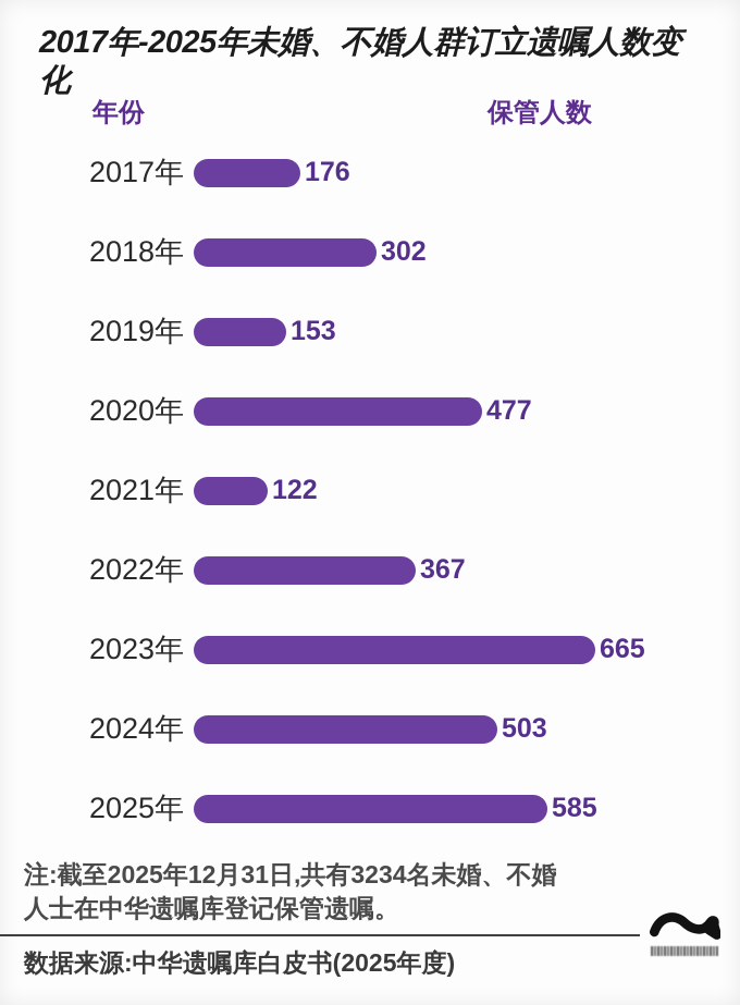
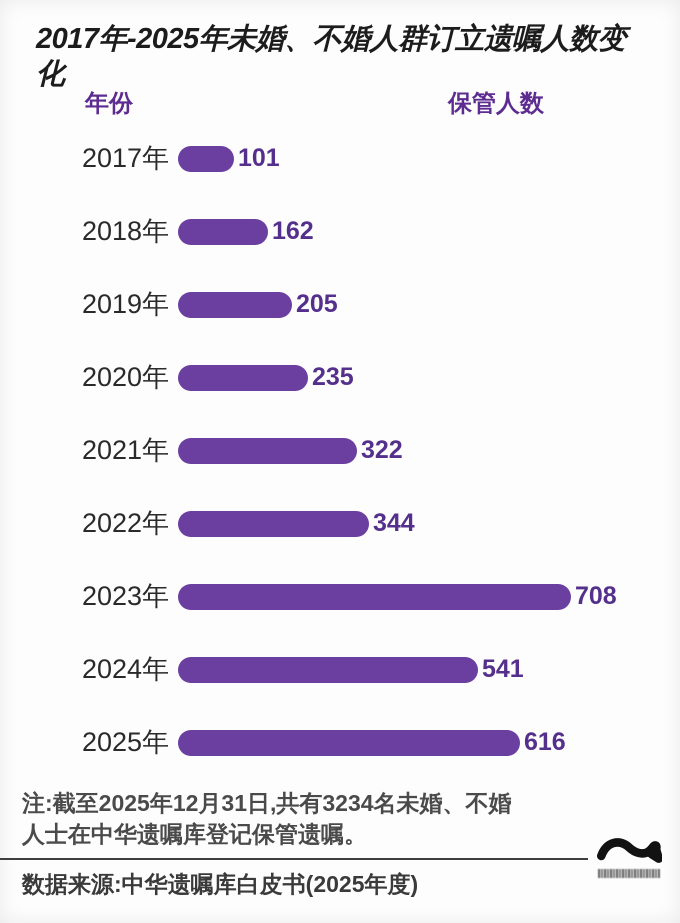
2017年: 176 -> 101
2018年: 302 -> 162
2019年: 153 -> 205
2020年: 477 -> 235
2021年: 122 -> 322
2022年: 367 -> 344
2023年: 665 -> 708
2024年: 503 -> 541
2025年: 585 -> 616
